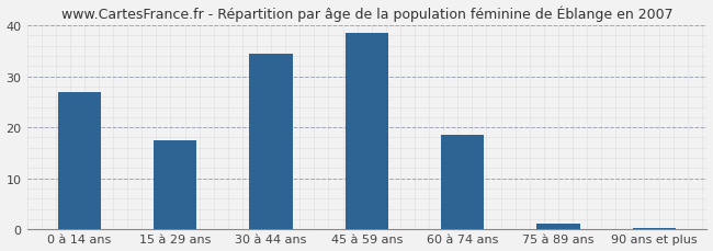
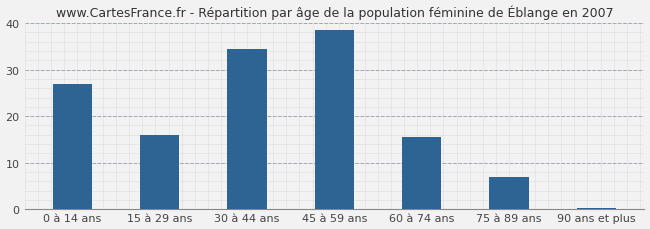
15 à 29 ans: 17.5 -> 16.0
60 à 74 ans: 18.5 -> 15.5
75 à 89 ans: 1.2 -> 7.0
